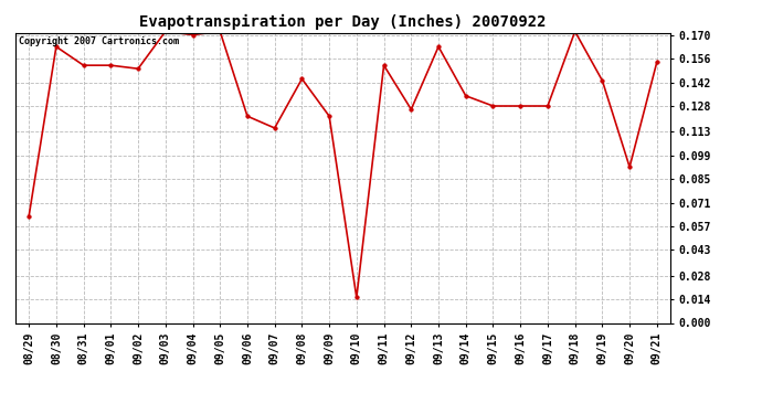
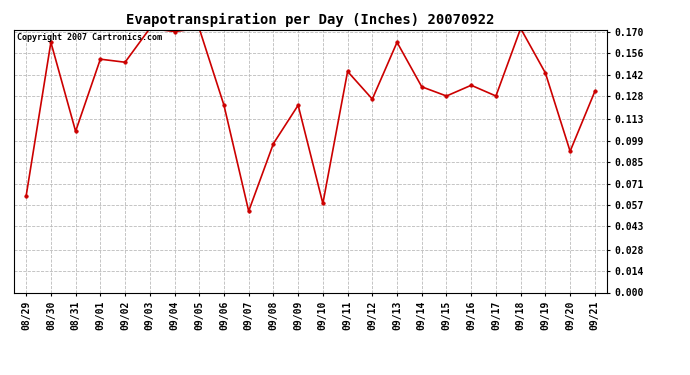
08/31: 0.152 -> 0.105
09/07: 0.115 -> 0.053
09/08: 0.144 -> 0.097
09/10: 0.015 -> 0.058
09/11: 0.152 -> 0.144
09/16: 0.128 -> 0.135
09/21: 0.154 -> 0.131
